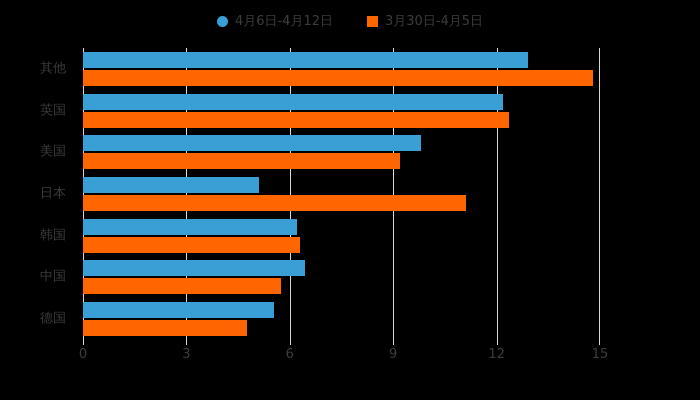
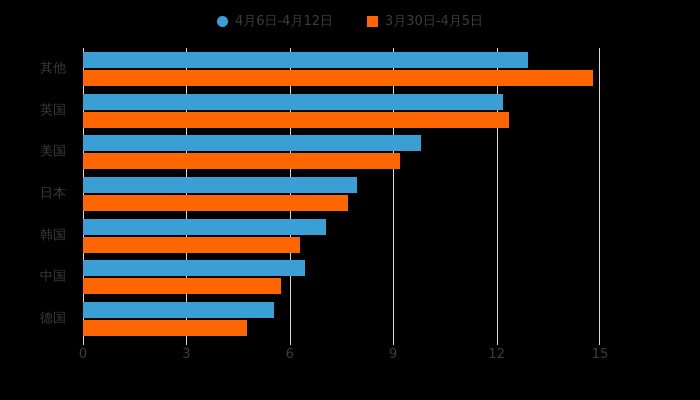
4月6日-4月12日/日本: 5.1 -> 8.0
3月30日-4月5日/日本: 11.1 -> 7.7
4月6日-4月12日/韩国: 6.2 -> 7.0
